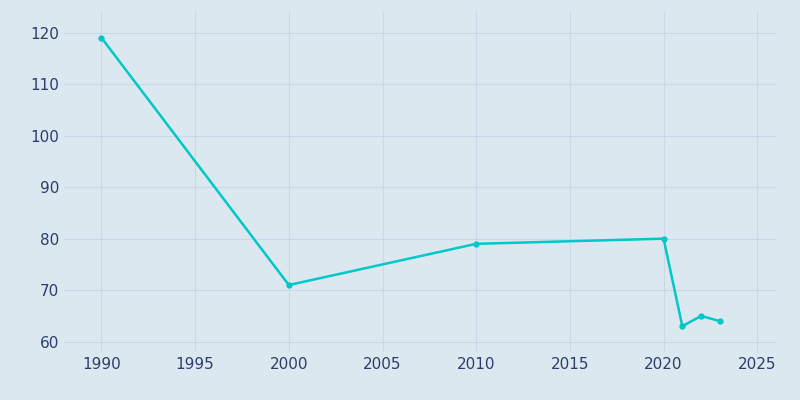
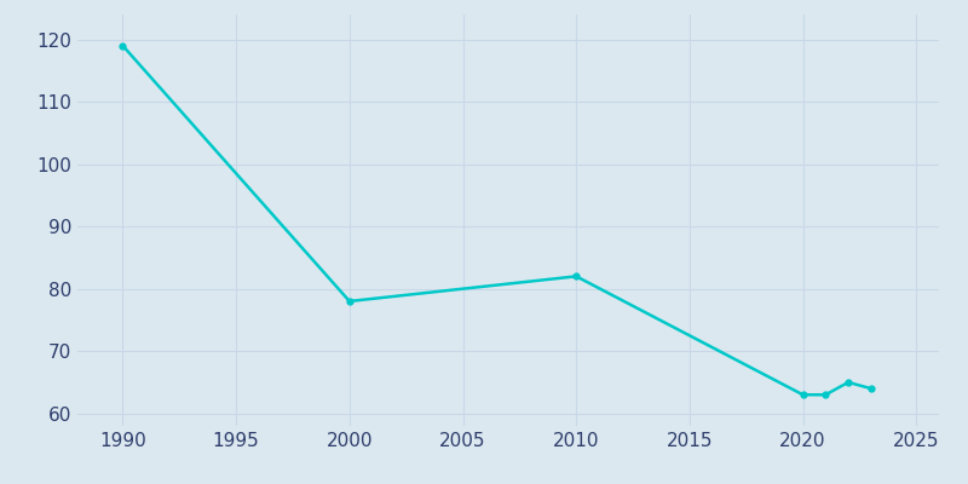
2000: 71 -> 78
2010: 79 -> 82
2020: 80 -> 63
